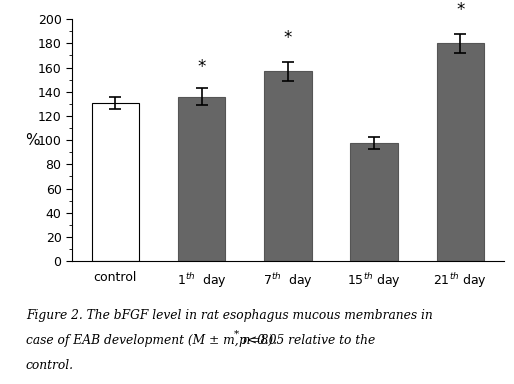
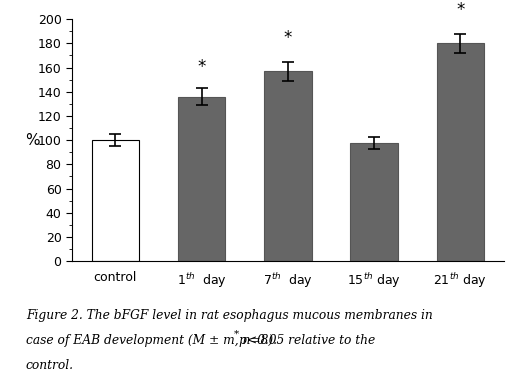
control: 131 -> 100
